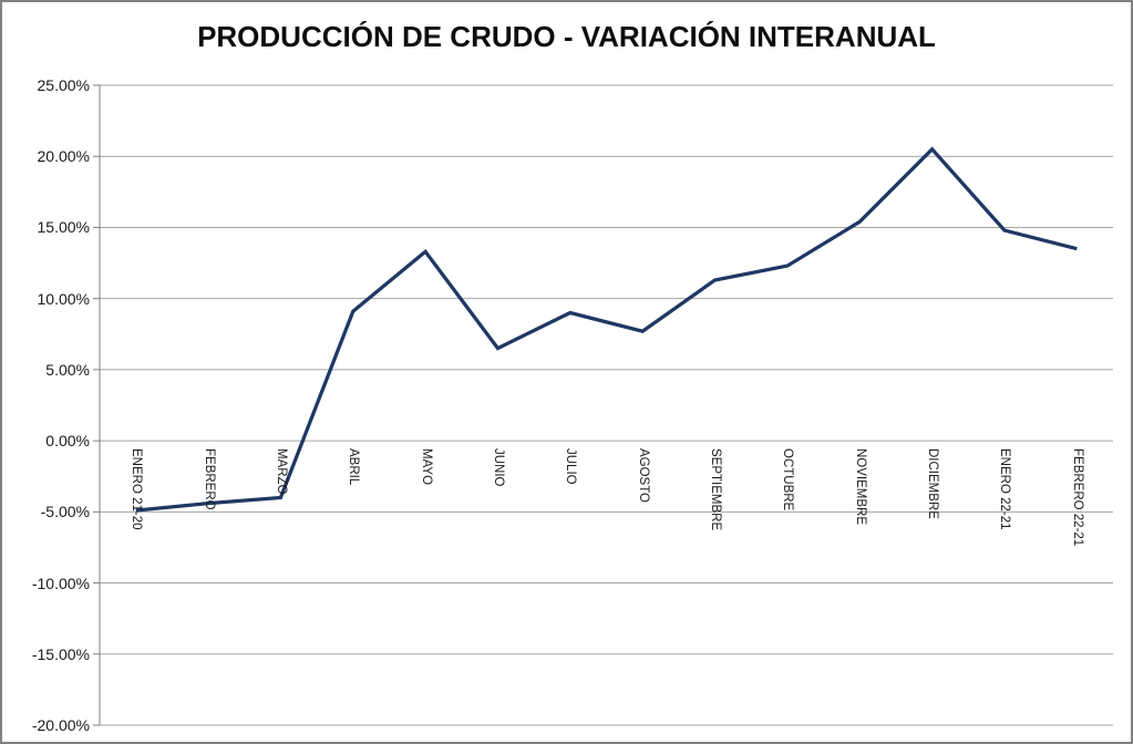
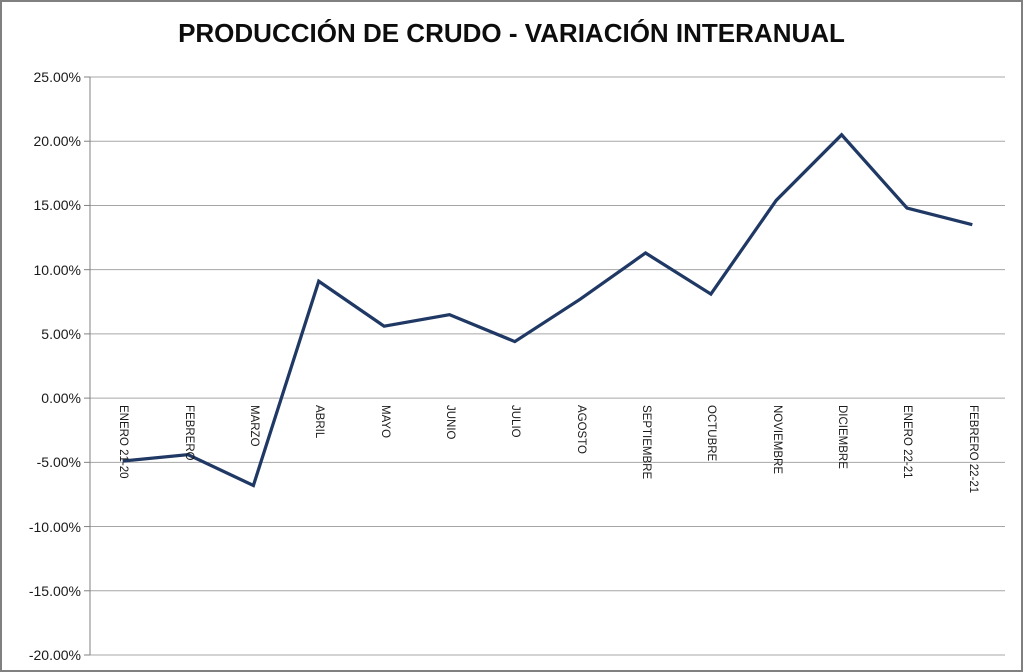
MARZO: -4.0% -> -6.8%
MAYO: 13.3% -> 5.6%
JULIO: 9.0% -> 4.4%
OCTUBRE: 12.3% -> 8.1%
